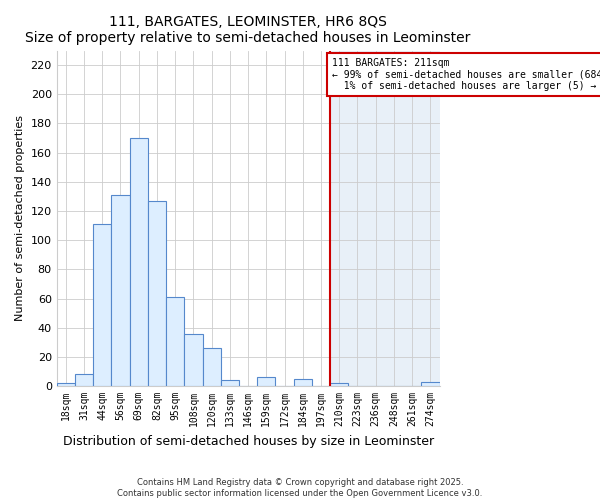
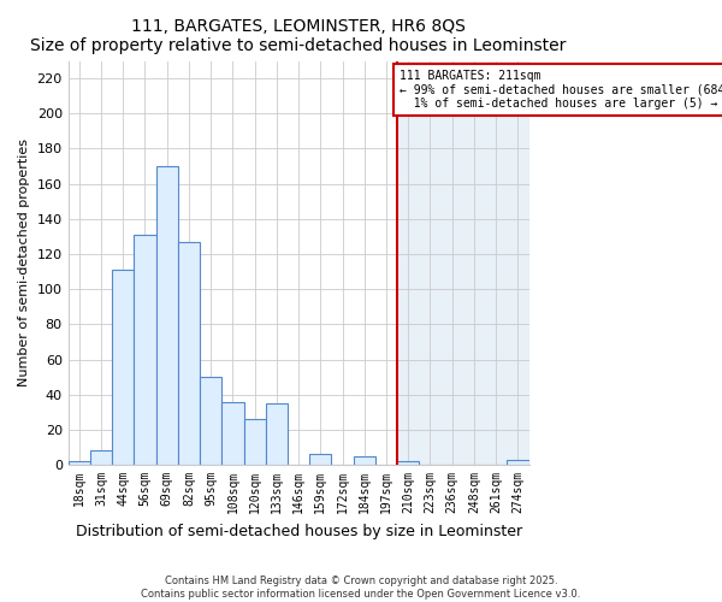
95sqm: 61 -> 50
133sqm: 4 -> 35
